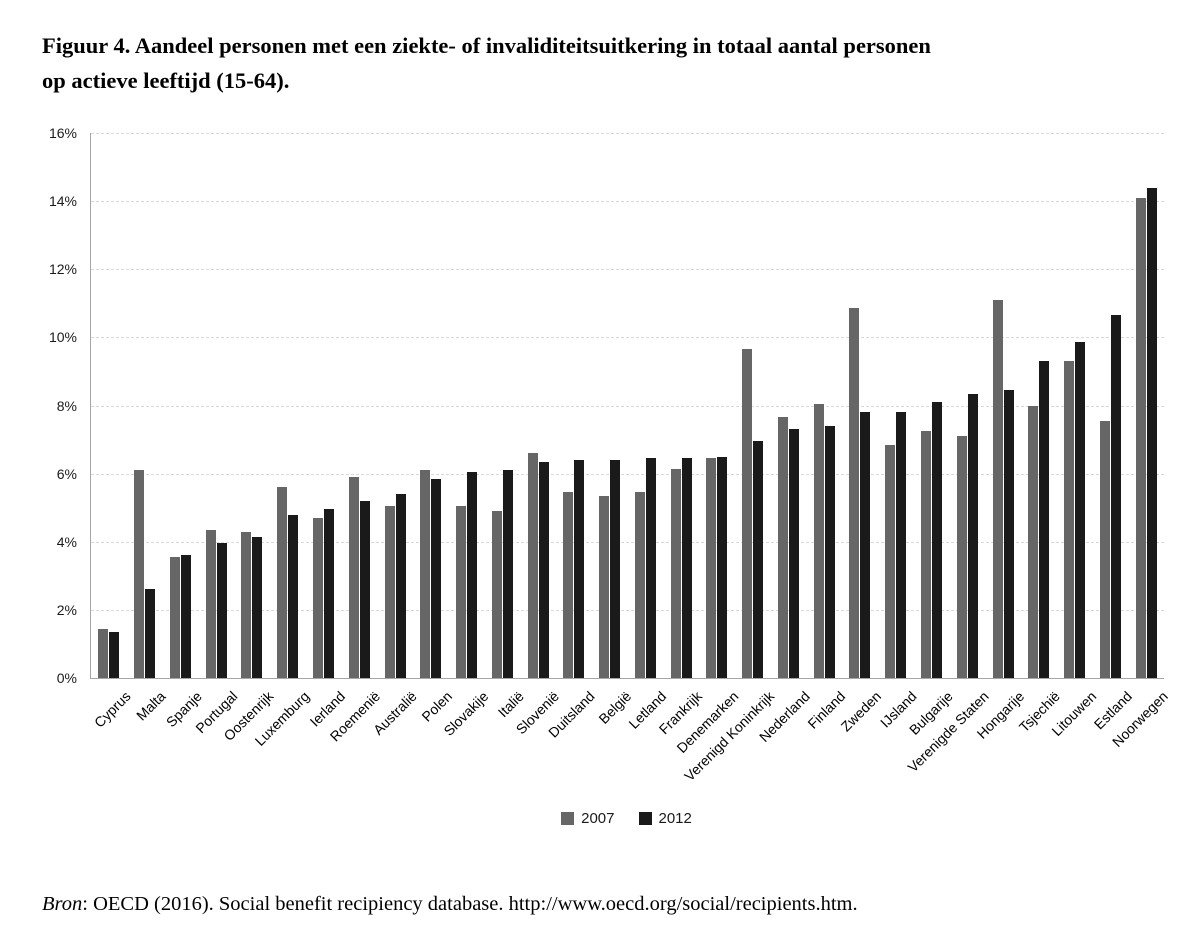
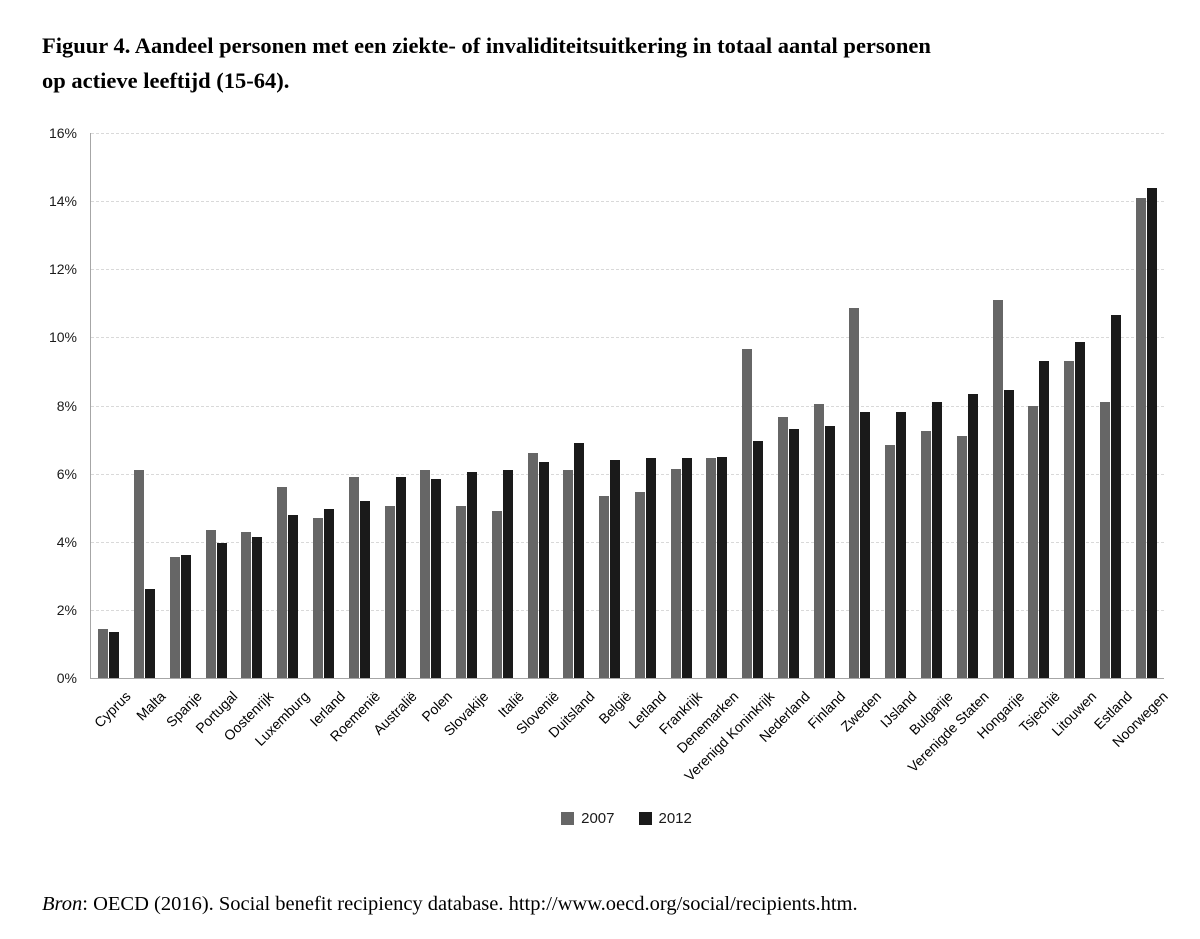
2012/Australië: 5.4% -> 5.9%
2007/Duitsland: 5.5% -> 6.1%
2012/Duitsland: 6.4% -> 6.9%
2007/Estland: 7.5% -> 8.1%
